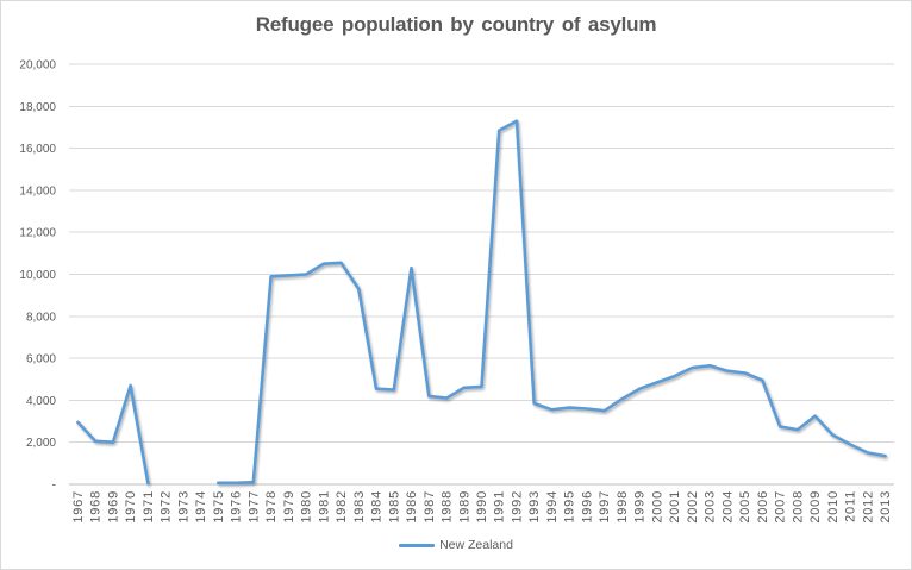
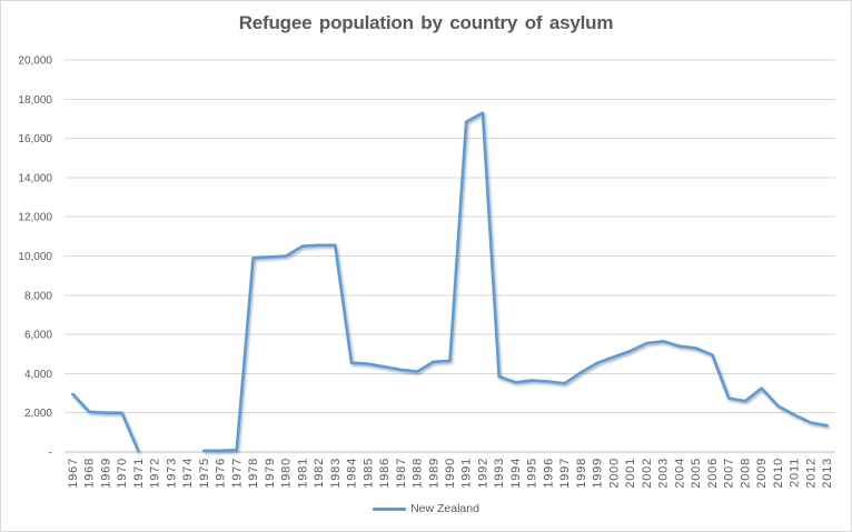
1970: 4700 -> 2000
1983: 9300 -> 10600
1986: 10300 -> 4400
